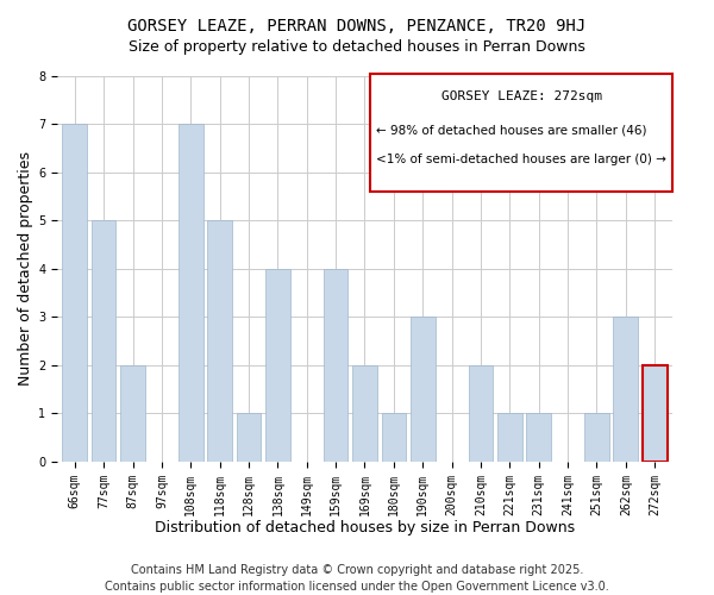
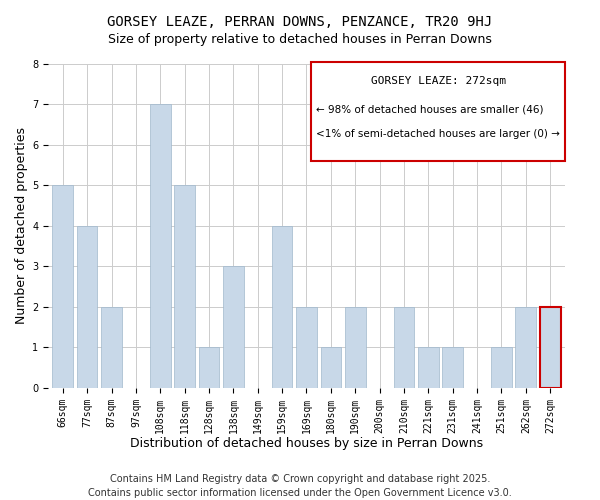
66sqm: 7 -> 5
77sqm: 5 -> 4
138sqm: 4 -> 3
190sqm: 3 -> 2
262sqm: 3 -> 2
